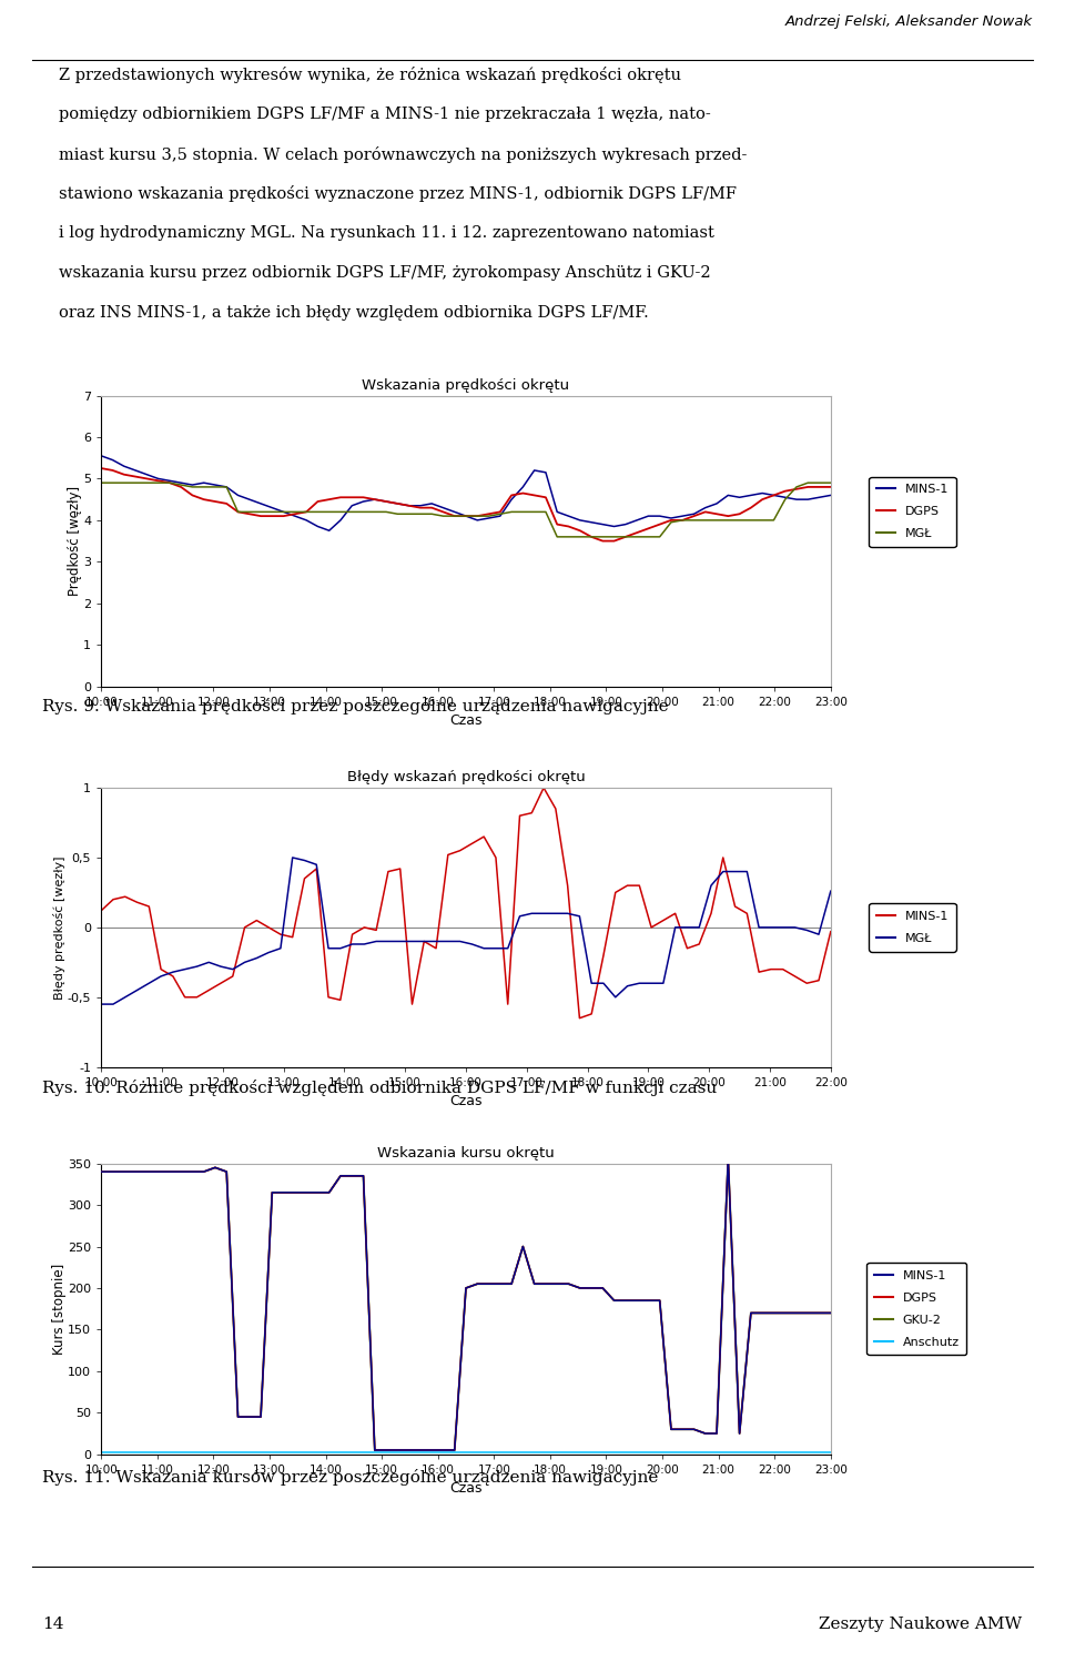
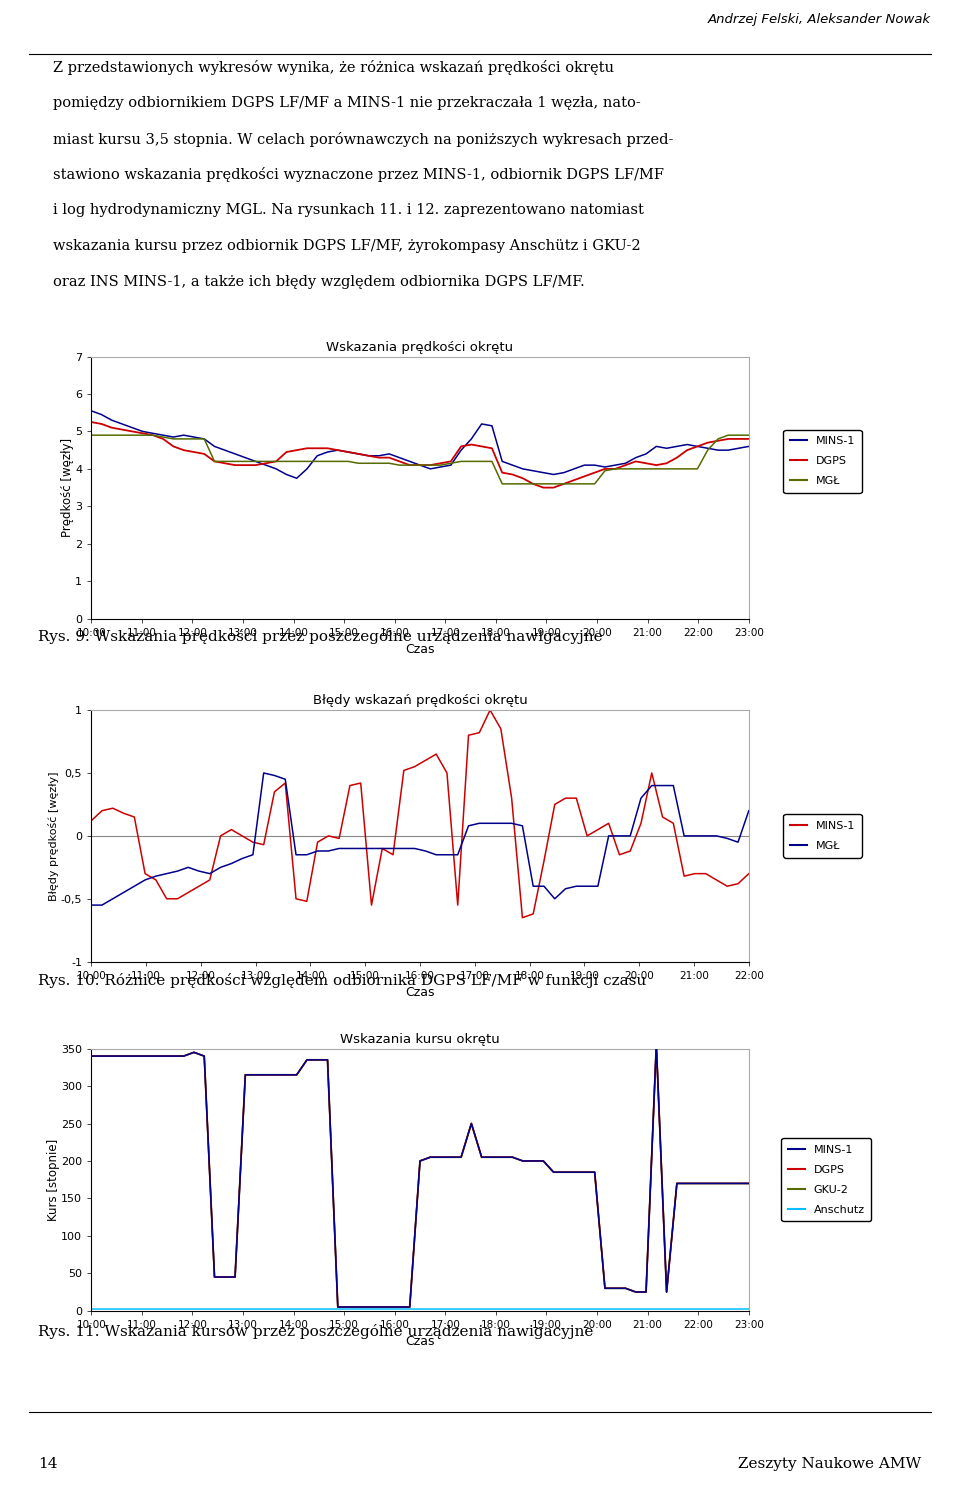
Błędy wskazań prędkości okrętu/MINS-1/22:00: -0,03 -> -0,30
Błędy wskazań prędkości okrętu/MGŁ/22:00: 0,26 -> 0,20
